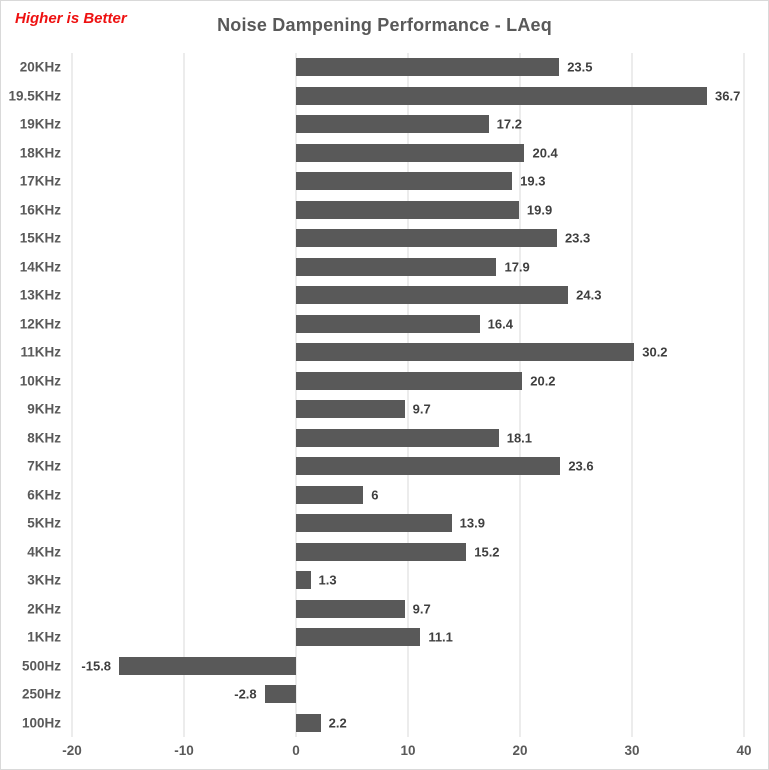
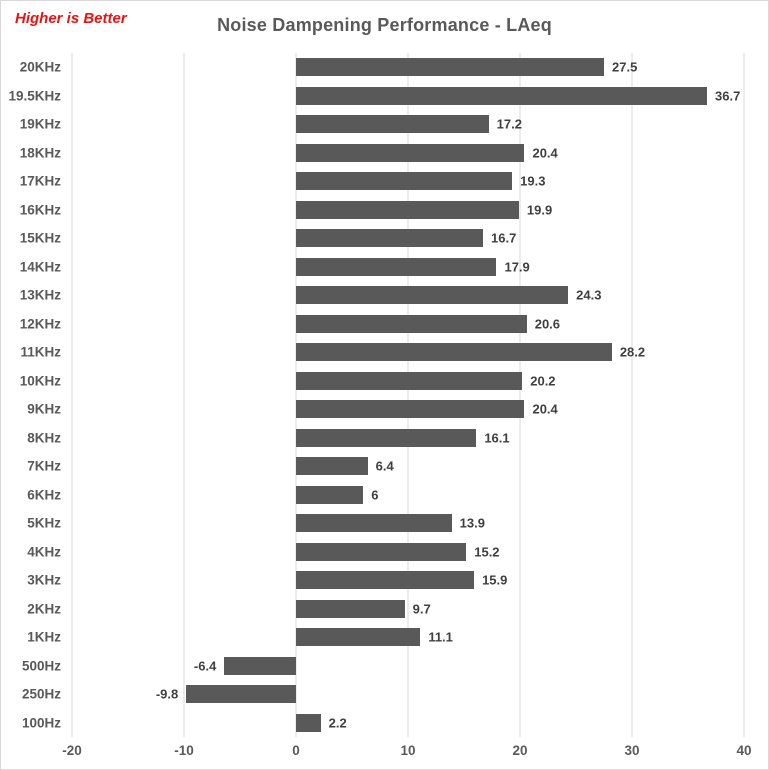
20KHz: 23.5 -> 27.5
15KHz: 23.3 -> 16.7
12KHz: 16.4 -> 20.6
11KHz: 30.2 -> 28.2
9KHz: 9.7 -> 20.4
8KHz: 18.1 -> 16.1
7KHz: 23.6 -> 6.4
3KHz: 1.3 -> 15.9
500Hz: -15.8 -> -6.4
250Hz: -2.8 -> -9.8
